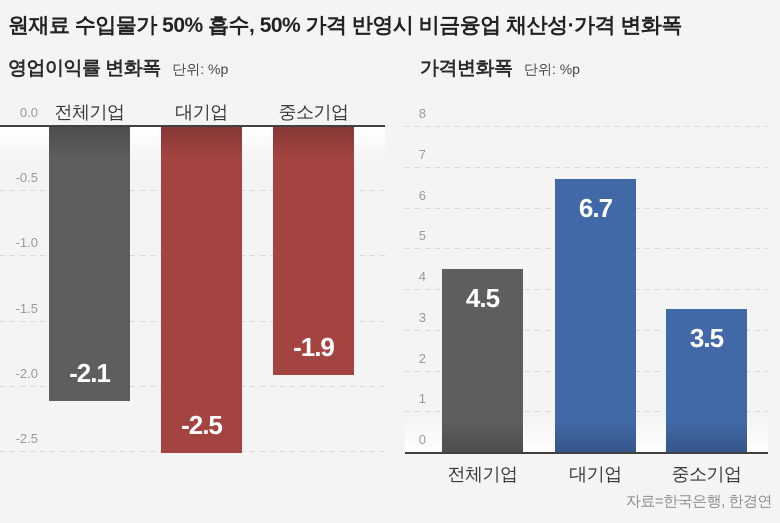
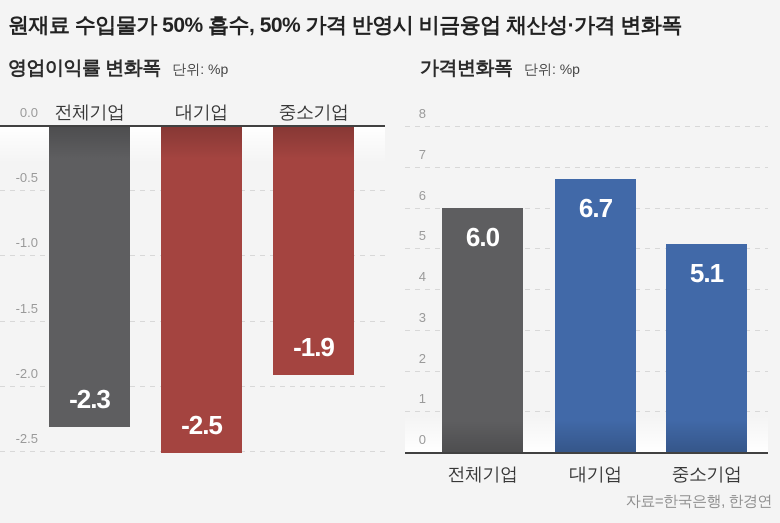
영업이익률 변화폭/전체기업: -2.1 -> -2.3
가격변화폭/전체기업: 4.5 -> 6.0
가격변화폭/중소기업: 3.5 -> 5.1
